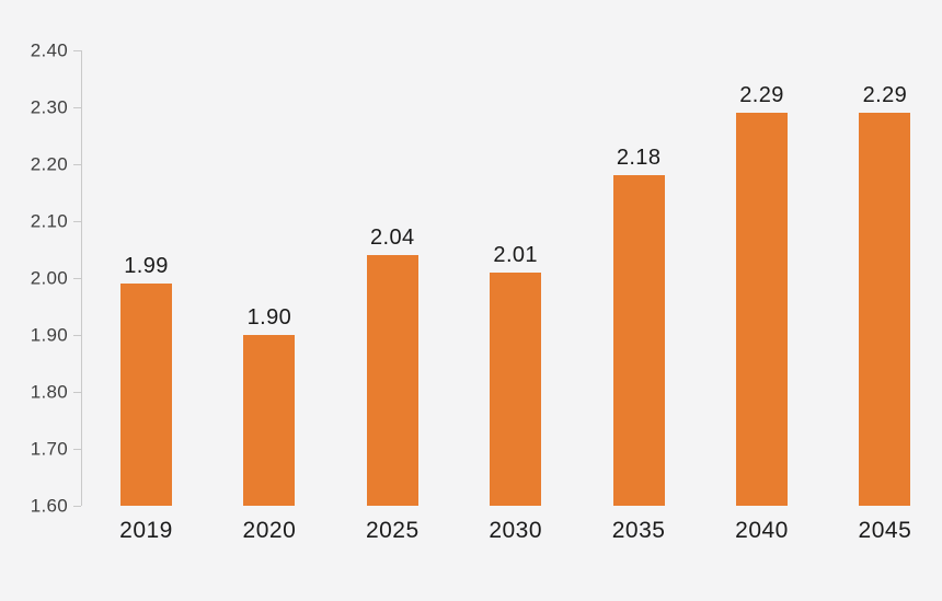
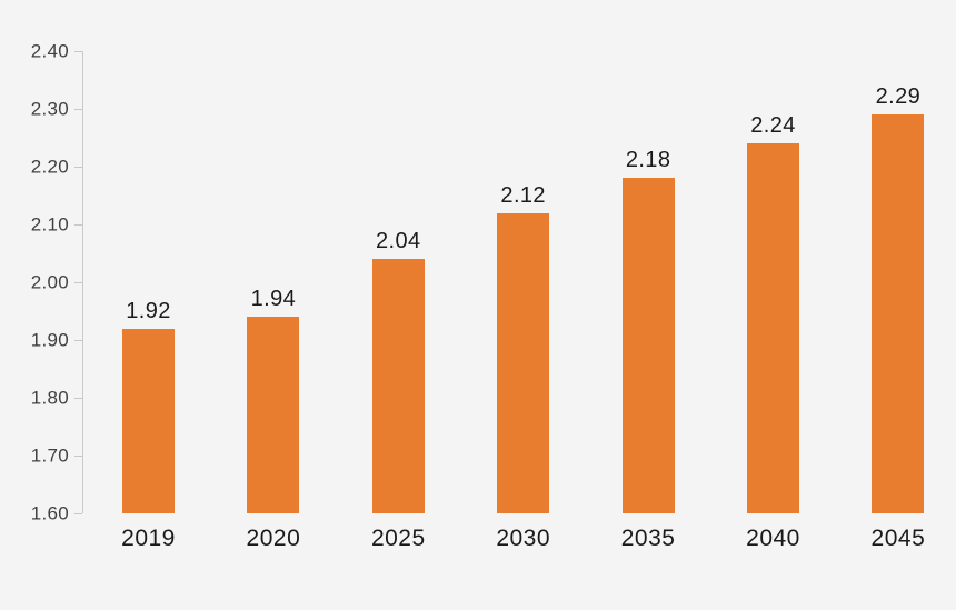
2019: 1.99 -> 1.92
2020: 1.90 -> 1.94
2030: 2.01 -> 2.12
2040: 2.29 -> 2.24
